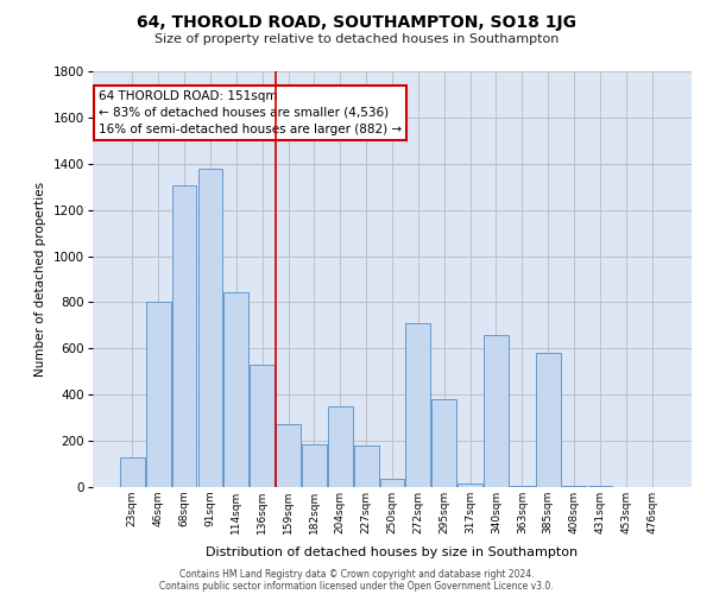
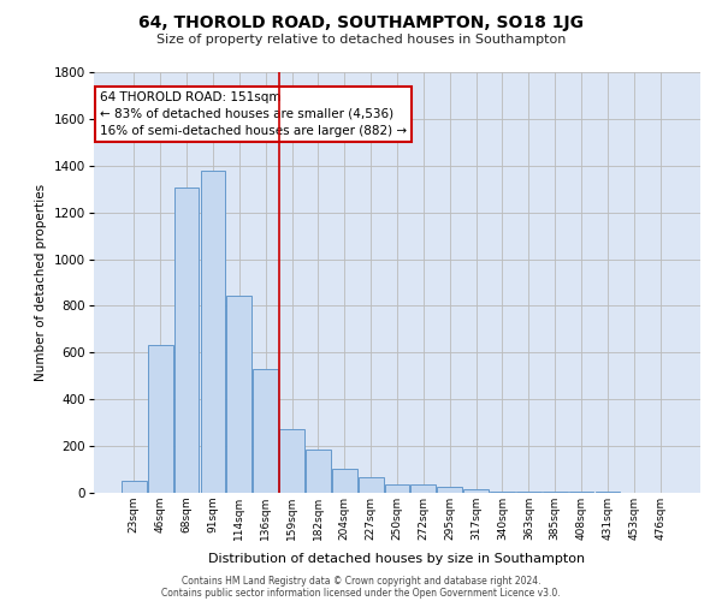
23sqm: 130 -> 50
46sqm: 800 -> 640
204sqm: 350 -> 100
227sqm: 180 -> 60
272sqm: 710 -> 40
295sqm: 380 -> 30
340sqm: 660 -> 0
385sqm: 580 -> 0
